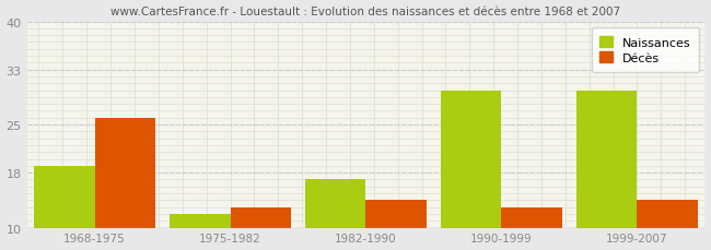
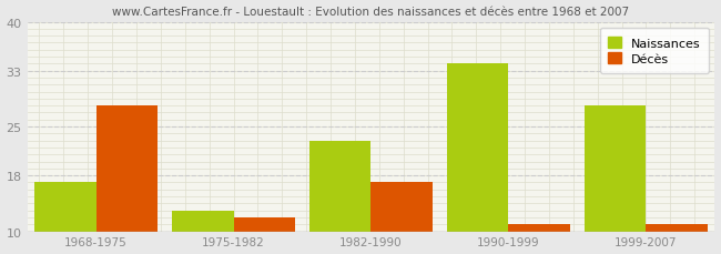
Naissances/1968-1975: 19 -> 17
Décès/1968-1975: 26 -> 28
Naissances/1975-1982: 12 -> 13
Décès/1975-1982: 13 -> 12
Naissances/1982-1990: 17 -> 23
Décès/1982-1990: 14 -> 17
Naissances/1990-1999: 30 -> 34
Décès/1990-1999: 13 -> 11
Naissances/1999-2007: 30 -> 28
Décès/1999-2007: 14 -> 11
